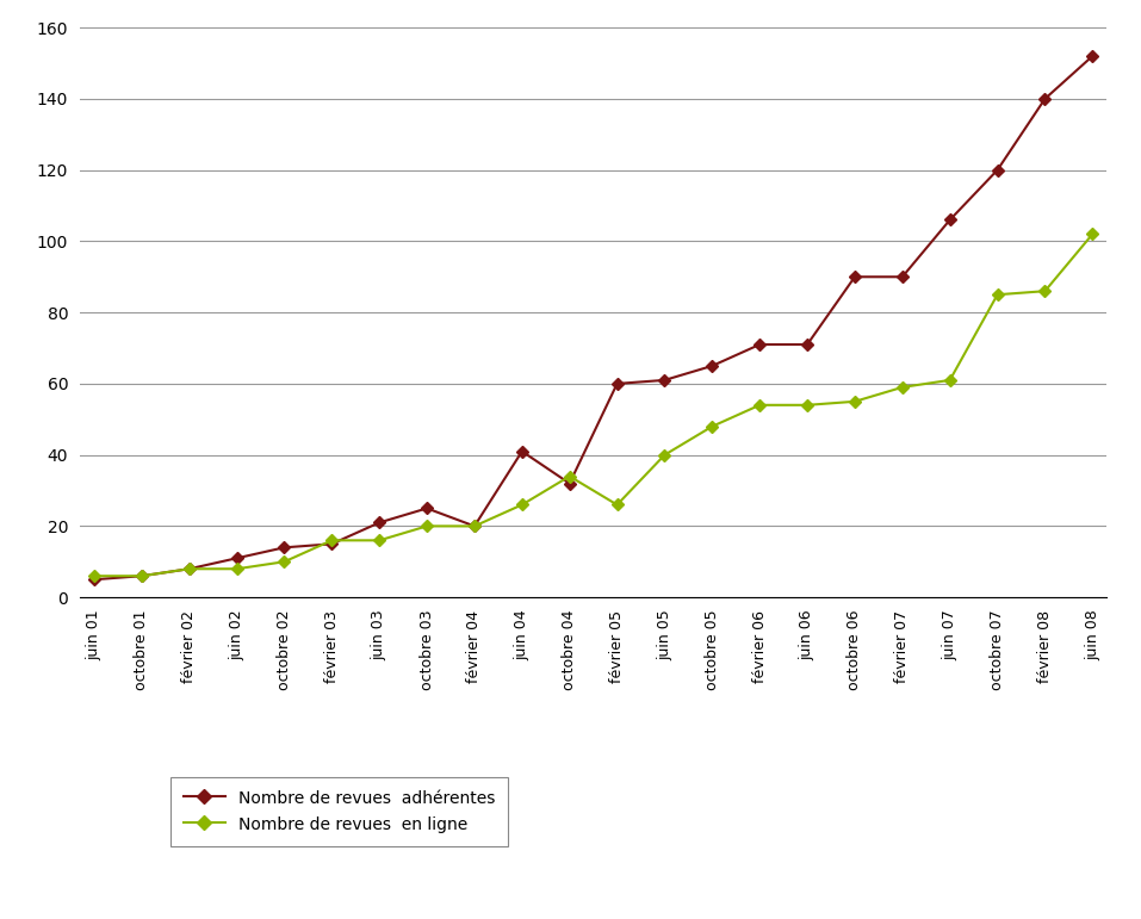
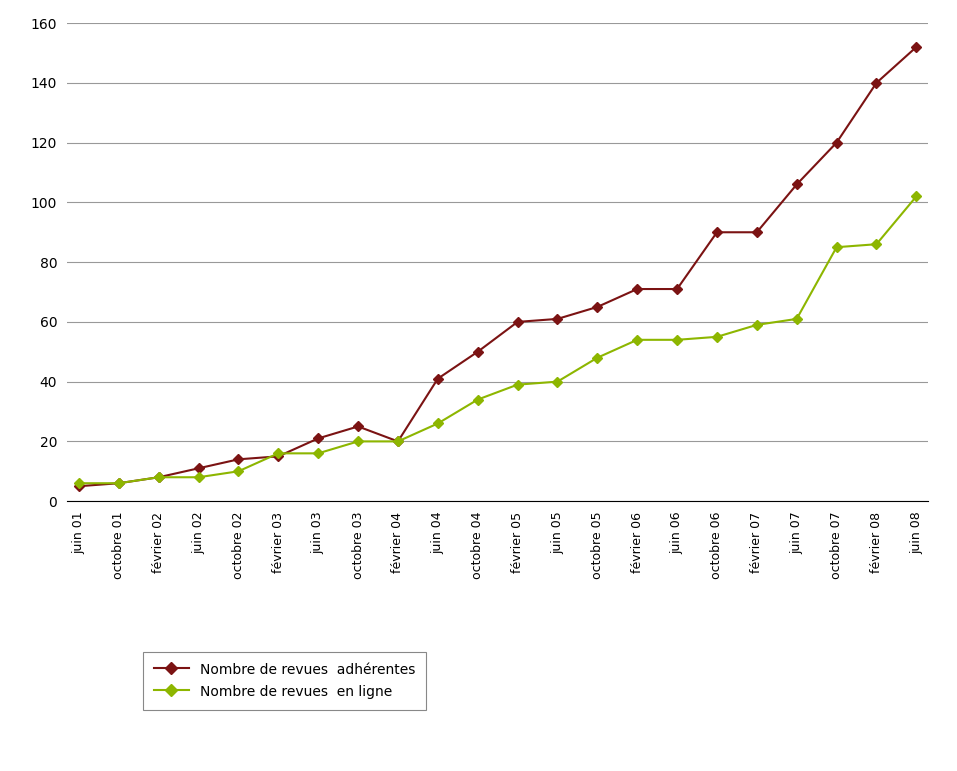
Nombre de revues adhérentes/octobre 04: 32 -> 50
Nombre de revues en ligne/février 05: 26 -> 39
